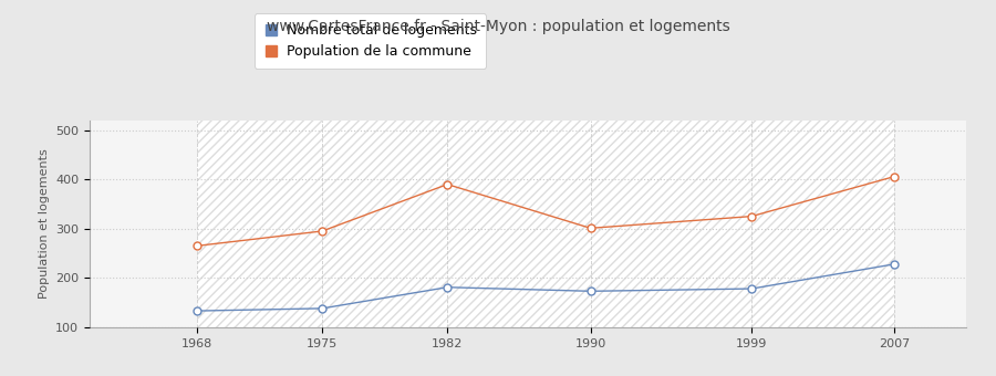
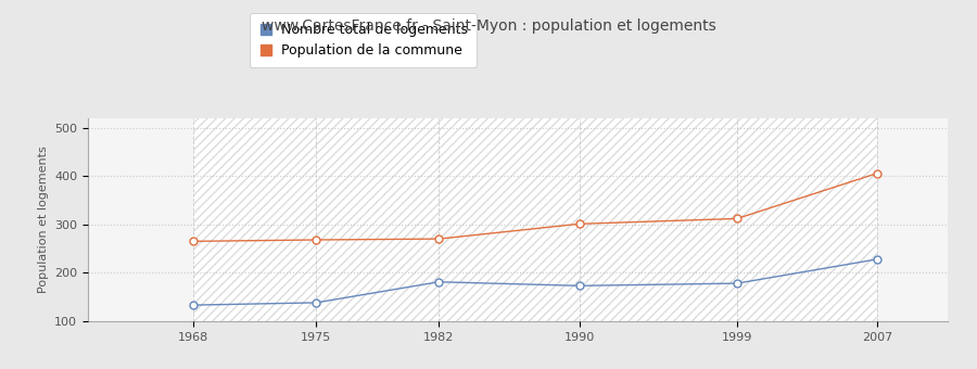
Population de la commune/1975: 295 -> 268
Population de la commune/1982: 390 -> 270
Population de la commune/1999: 325 -> 312
